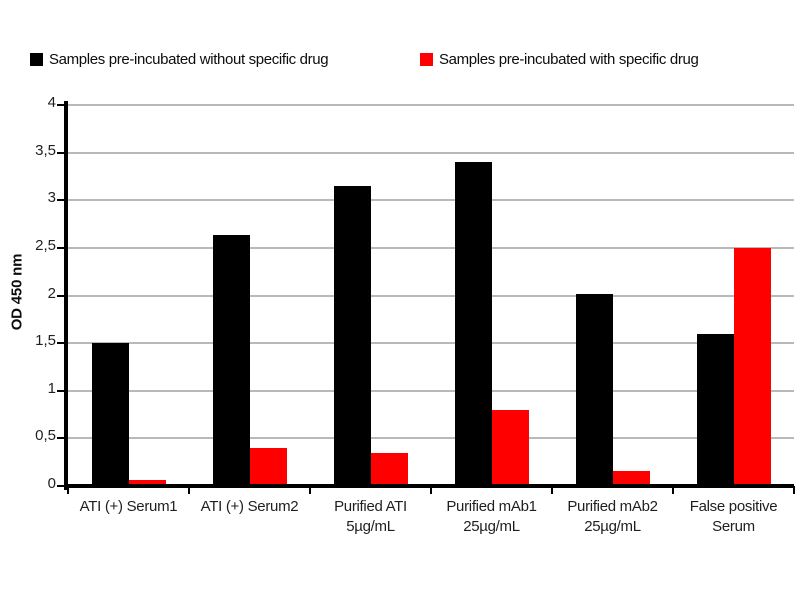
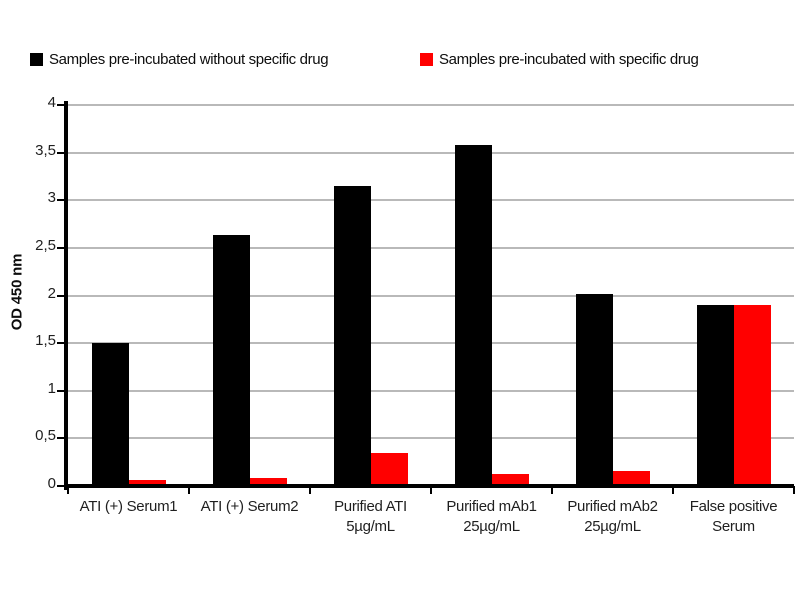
Samples pre-incubated with specific drug/ATI (+) Serum2: 0.4 -> 0.1
Samples pre-incubated without specific drug/Purified mAb1 25µg/mL: 3.4 -> 3.6
Samples pre-incubated with specific drug/Purified mAb1 25µg/mL: 0.8 -> 0.1
Samples pre-incubated without specific drug/False positive Serum: 1.6 -> 1.9
Samples pre-incubated with specific drug/False positive Serum: 2.5 -> 1.9
